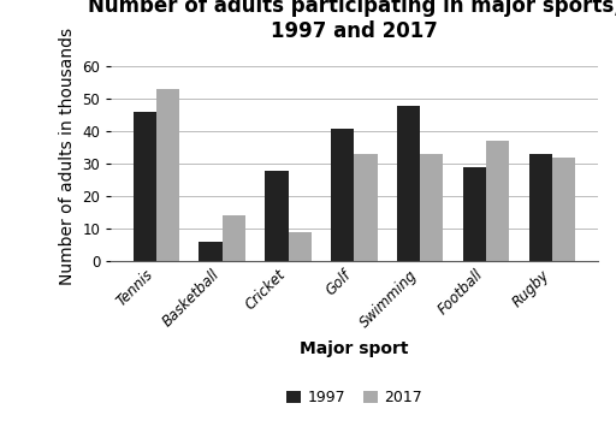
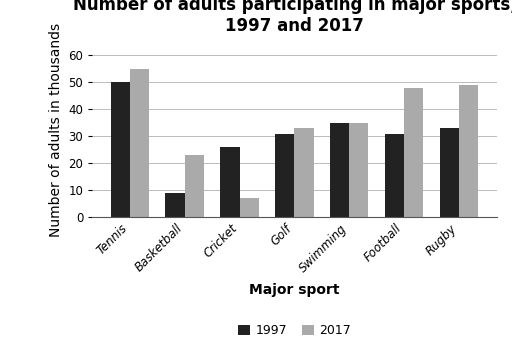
1997/Tennis: 46 -> 50
2017/Tennis: 53 -> 55
1997/Basketball: 6 -> 9
2017/Basketball: 14 -> 23
1997/Cricket: 28 -> 26
2017/Cricket: 9 -> 7
1997/Golf: 41 -> 31
1997/Swimming: 48 -> 35
2017/Swimming: 33 -> 35
1997/Football: 29 -> 31
2017/Football: 37 -> 48
2017/Rugby: 32 -> 49
